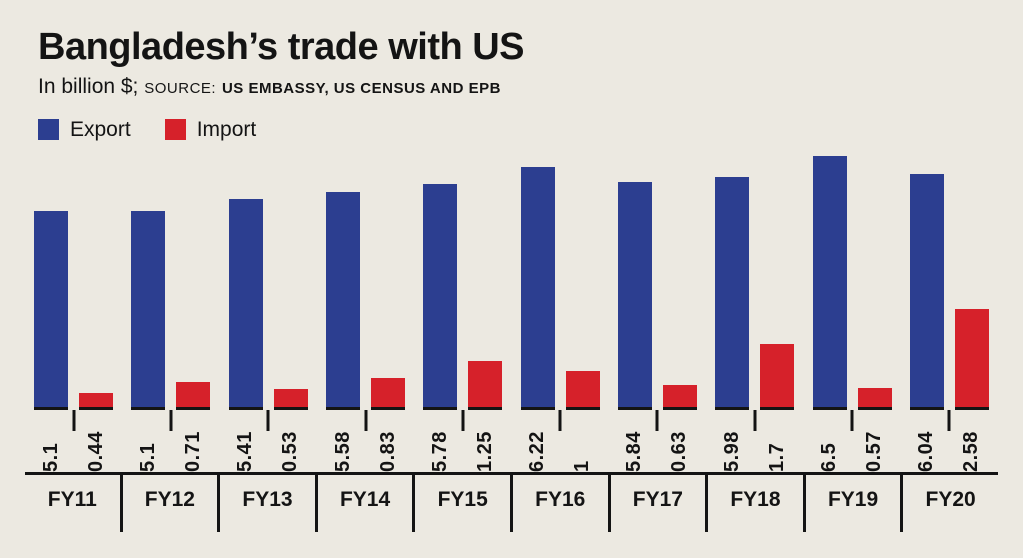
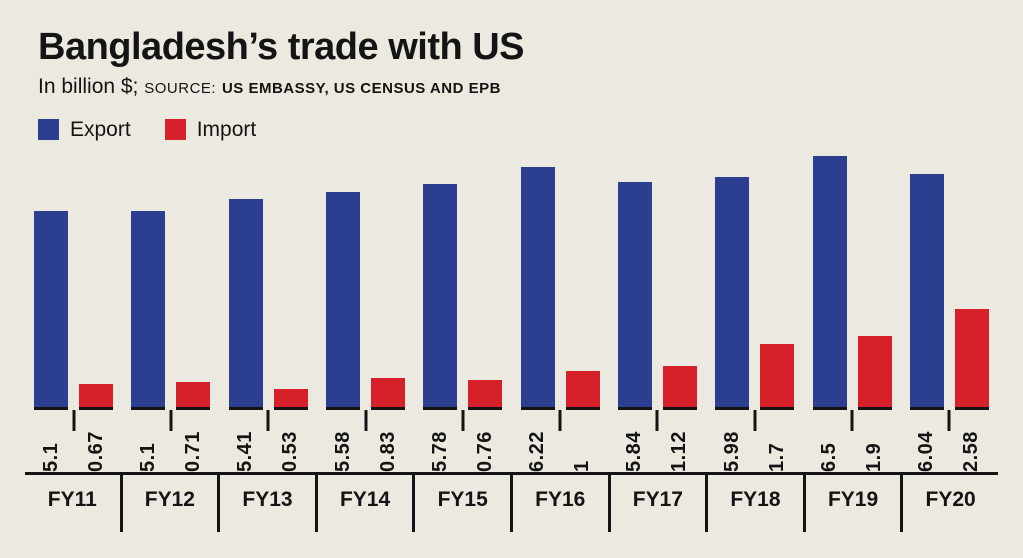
Import/FY11: 0.44 -> 0.67
Import/FY15: 1.25 -> 0.76
Import/FY17: 0.63 -> 1.12
Import/FY19: 0.57 -> 1.9
